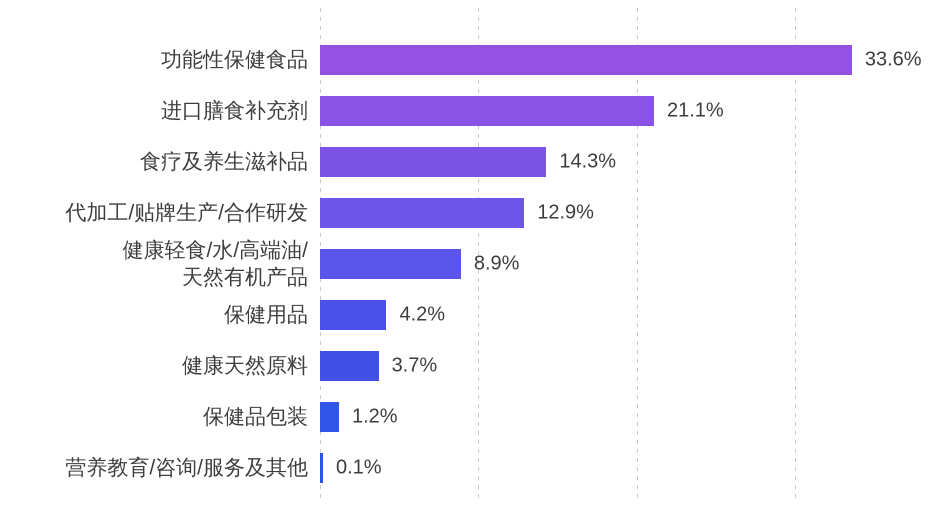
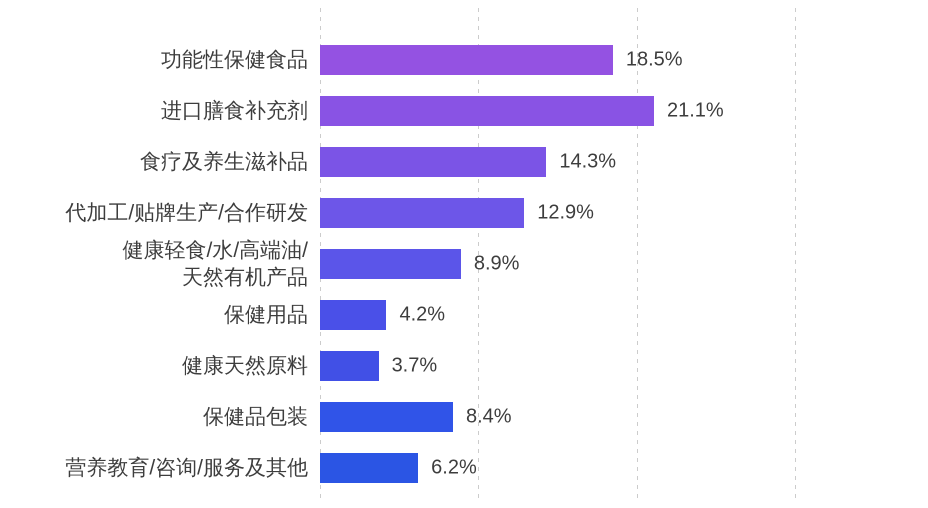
功能性保健食品: 33.6% -> 18.5%
保健品包装: 1.2% -> 8.4%
营养教育/咨询/服务及其他: 0.1% -> 6.2%
